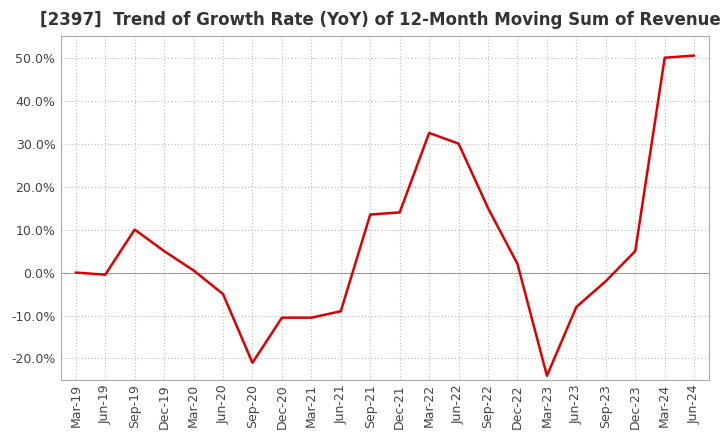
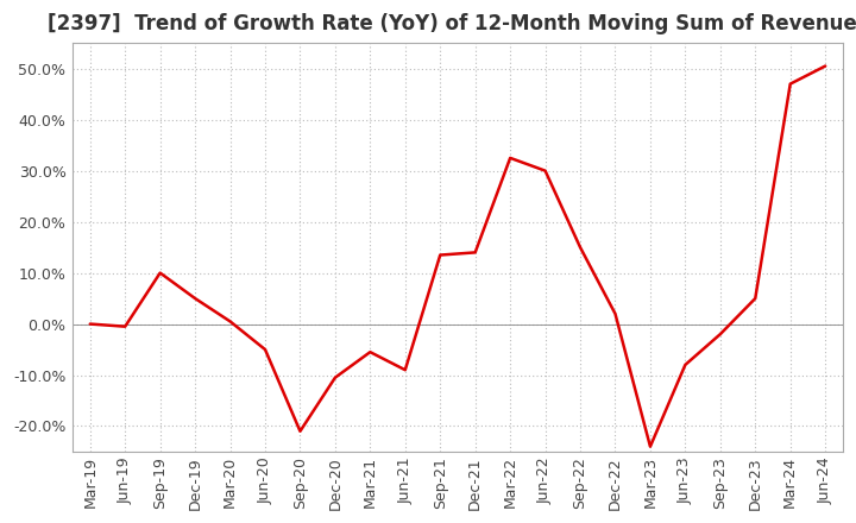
Mar-21: -10.5% -> -5.5%
Mar-24: 50.0% -> 47.0%
